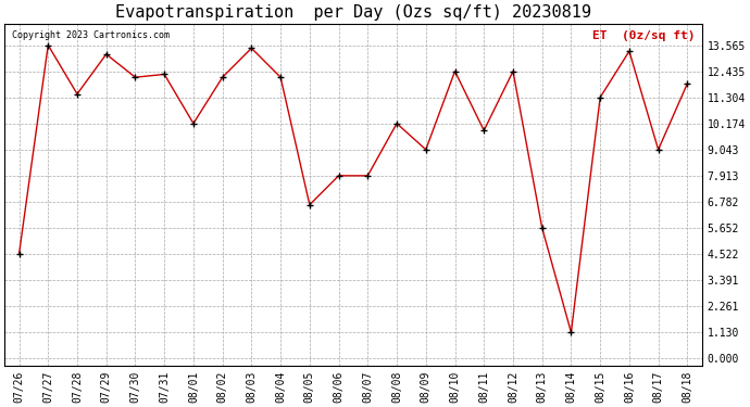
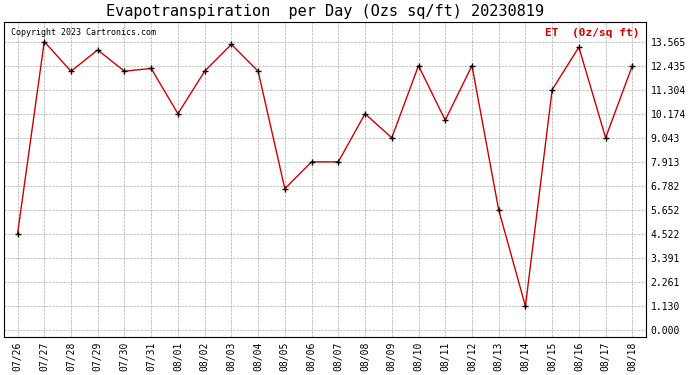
07/28: 11.45 -> 12.17
08/18: 11.90 -> 12.44
